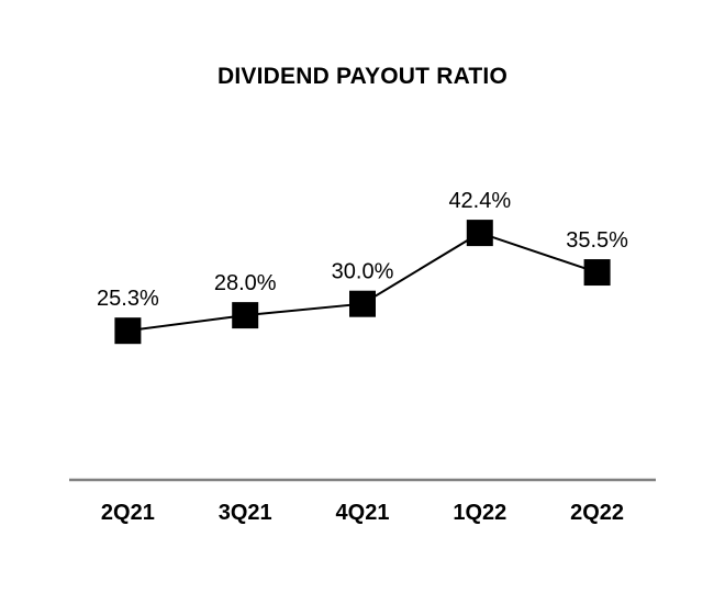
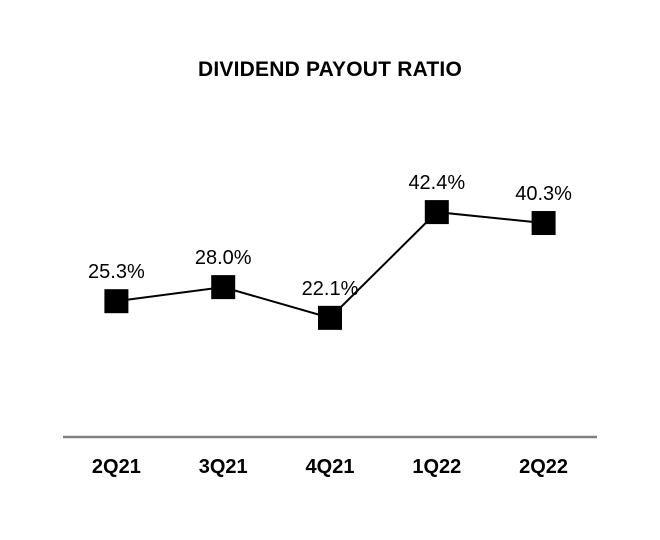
4Q21: 30.0% -> 22.1%
2Q22: 35.5% -> 40.3%
